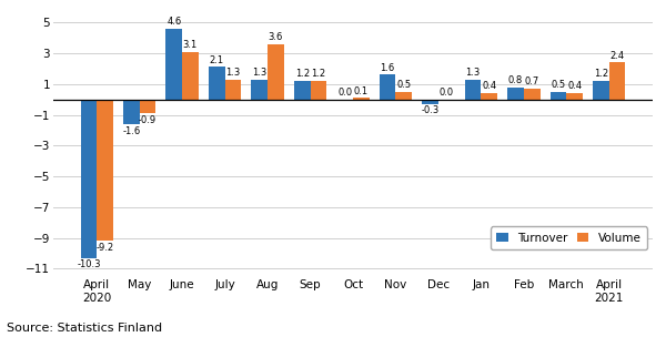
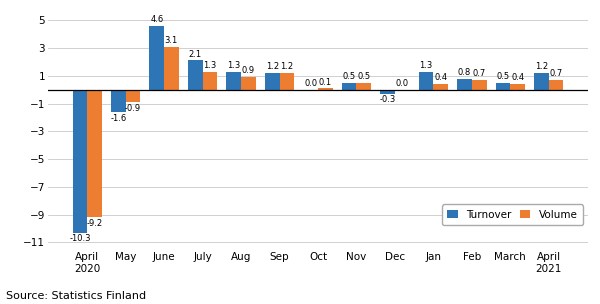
Volume/Aug: 3.6 -> 0.9
Turnover/Nov: 1.6 -> 0.5
Volume/April 2021: 2.4 -> 0.7
